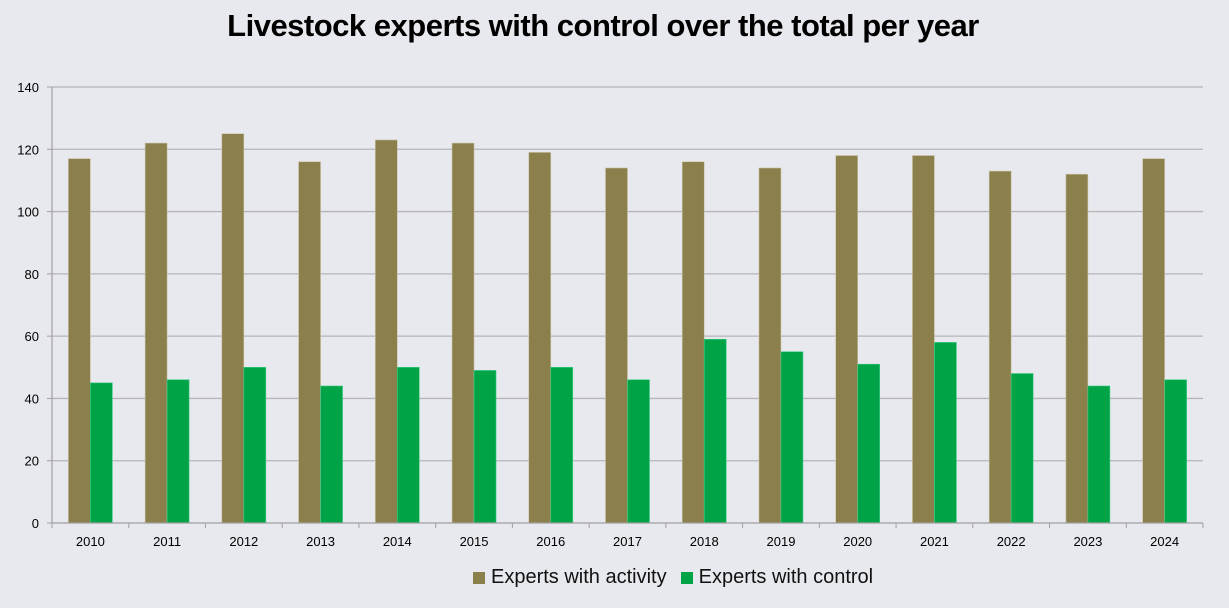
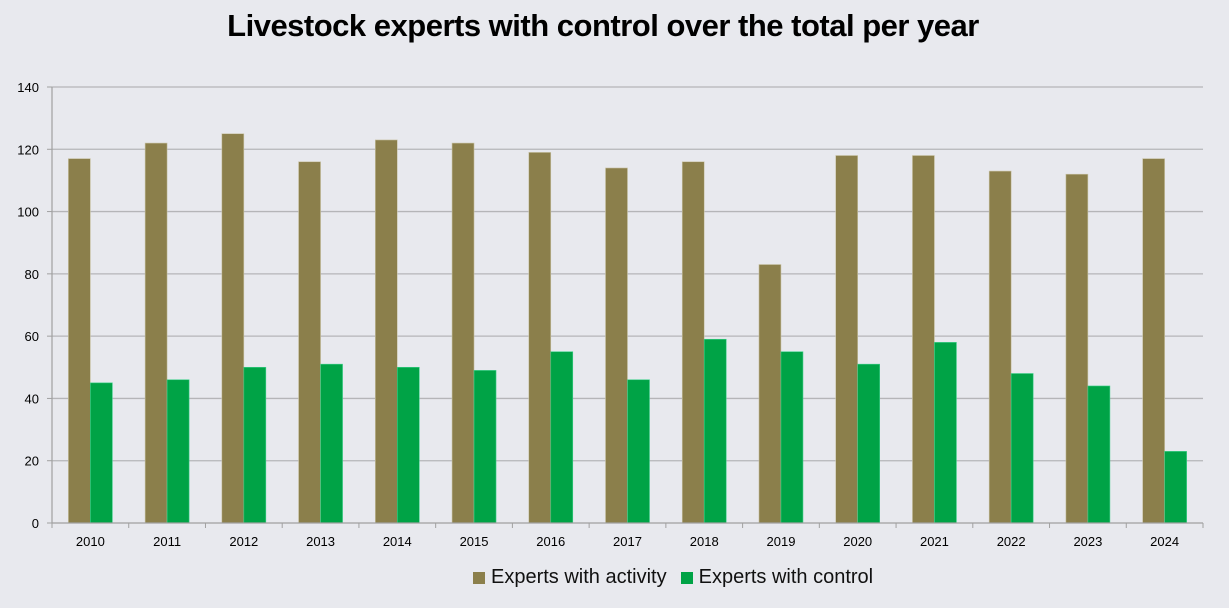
Experts with control/2013: 44 -> 51
Experts with control/2016: 50 -> 55
Experts with activity/2019: 114 -> 83
Experts with control/2024: 46 -> 23
